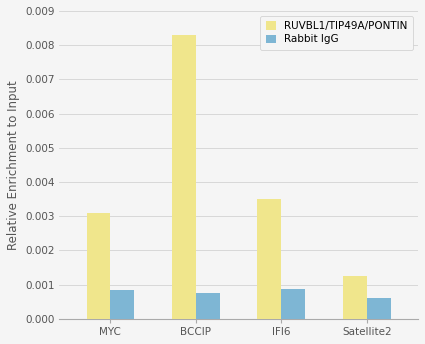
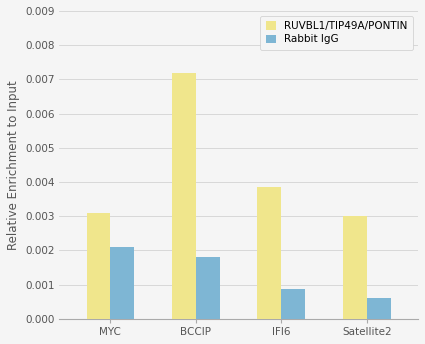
Rabbit IgG/MYC: 0.00085 -> 0.00210
RUVBL1/TIP49A/PONTIN/BCCIP: 0.00830 -> 0.00720
Rabbit IgG/BCCIP: 0.00075 -> 0.00180
RUVBL1/TIP49A/PONTIN/IFI6: 0.00350 -> 0.00385
RUVBL1/TIP49A/PONTIN/Satellite2: 0.00125 -> 0.00300
